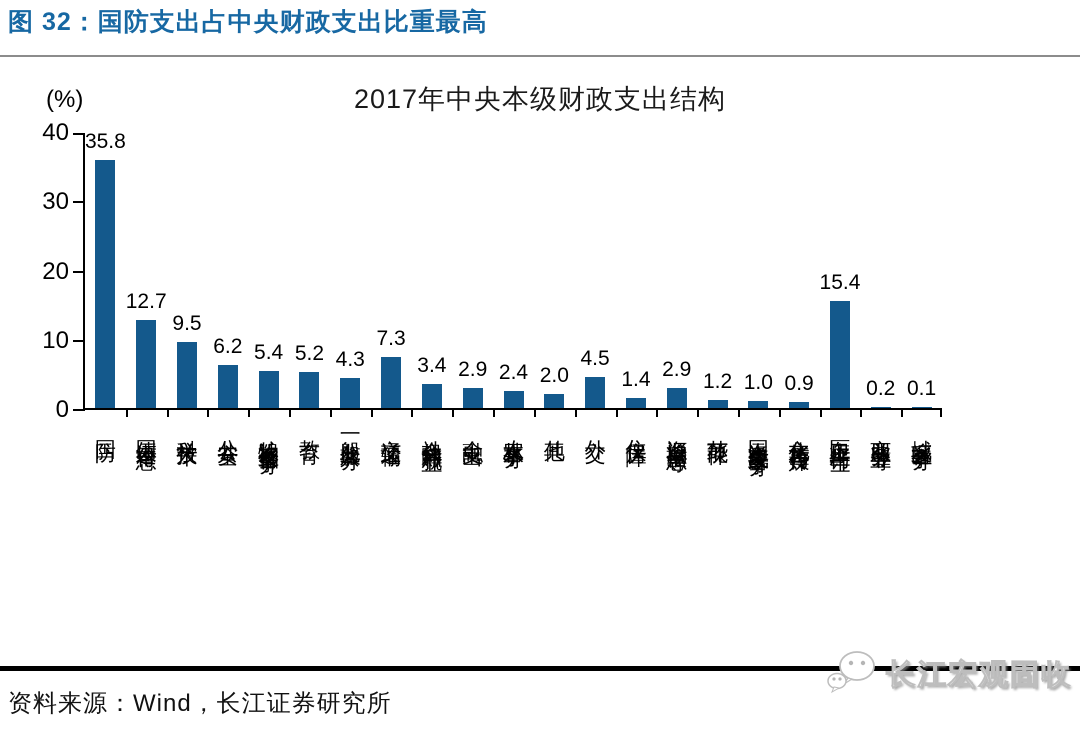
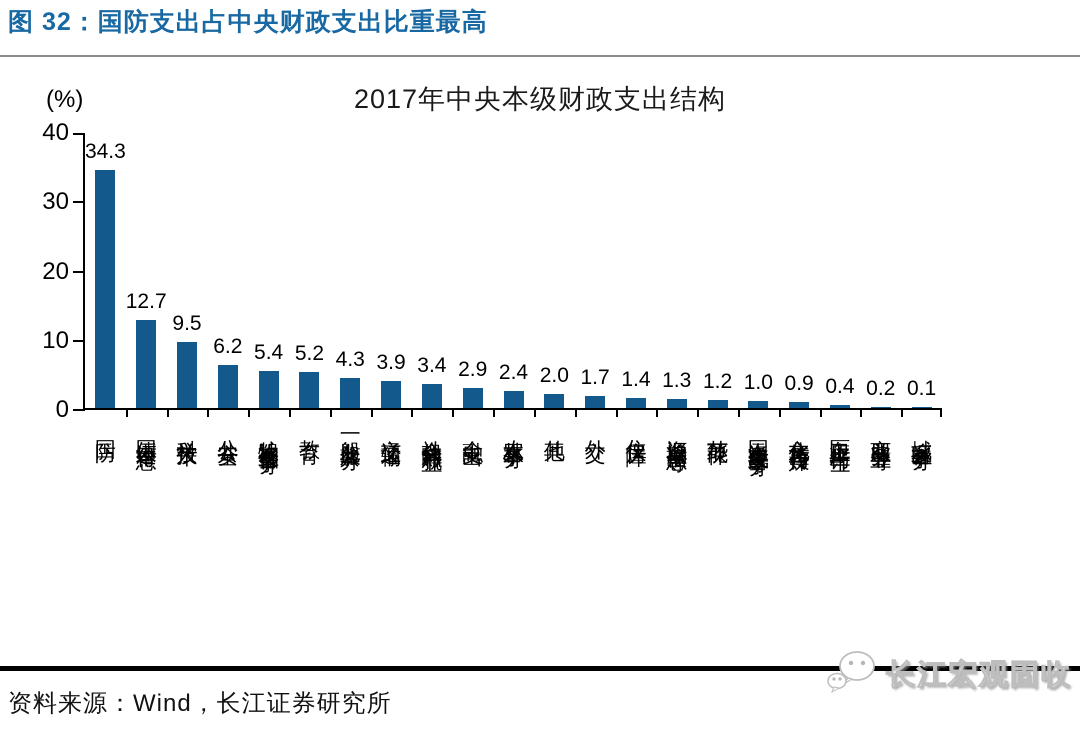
国防: 35.8 -> 34.3
交通运输: 7.3 -> 3.9
外交: 4.5 -> 1.7
资源勘探信息等: 2.9 -> 1.3
医疗卫生与计生: 15.4 -> 0.4
